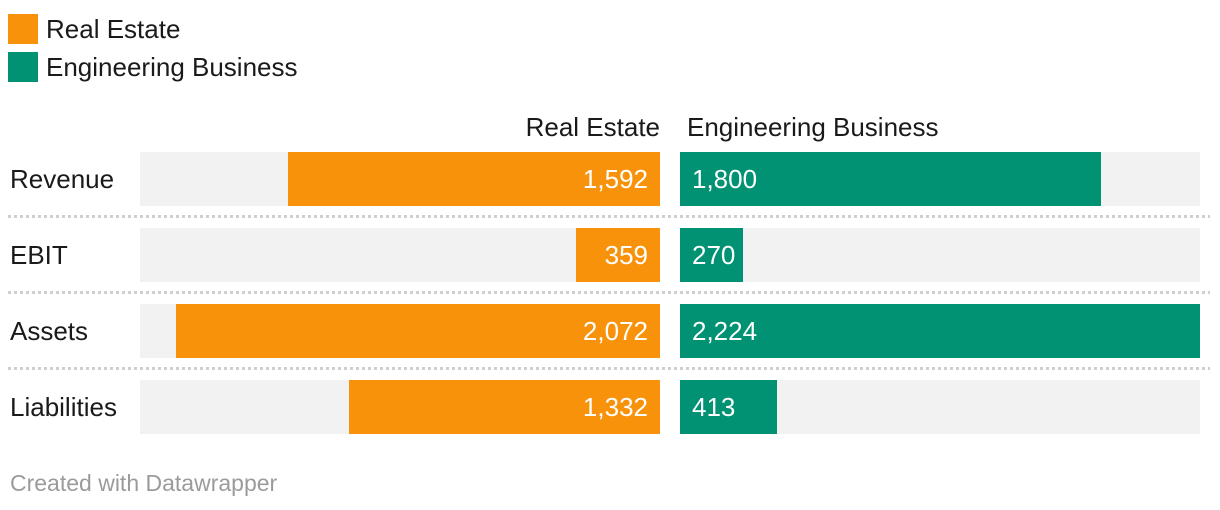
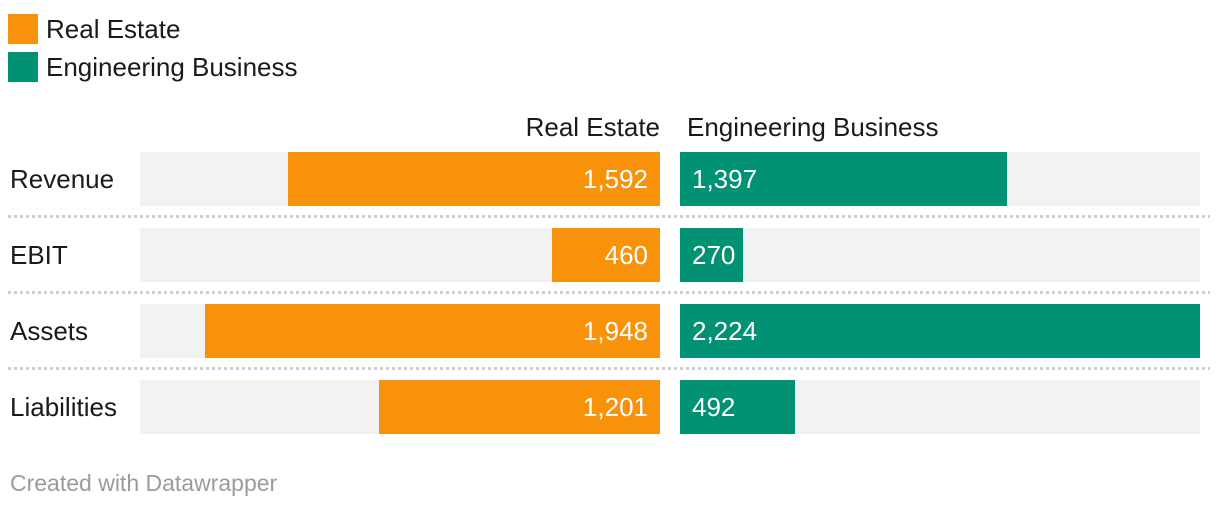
Engineering Business/Revenue: 1,800 -> 1,397
Real Estate/EBIT: 359 -> 460
Real Estate/Assets: 2,072 -> 1,948
Real Estate/Liabilities: 1,332 -> 1,201
Engineering Business/Liabilities: 413 -> 492
